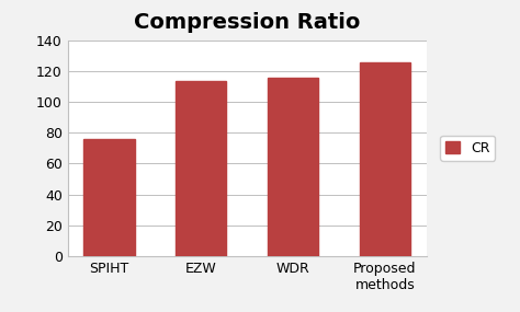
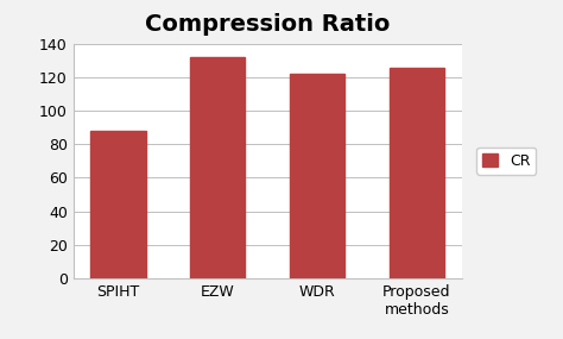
SPIHT: 76 -> 88
EZW: 114 -> 132
WDR: 116 -> 122
